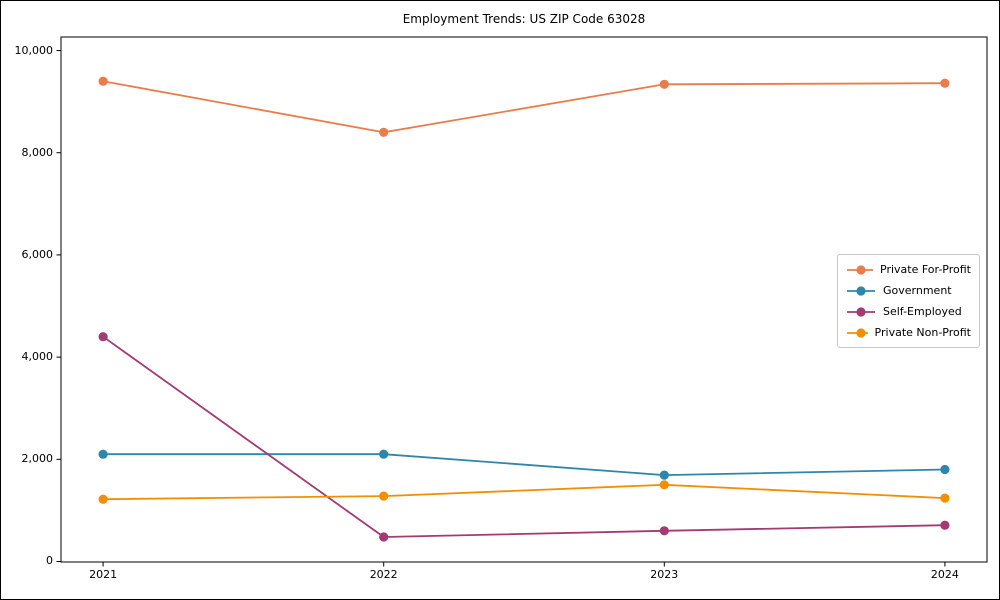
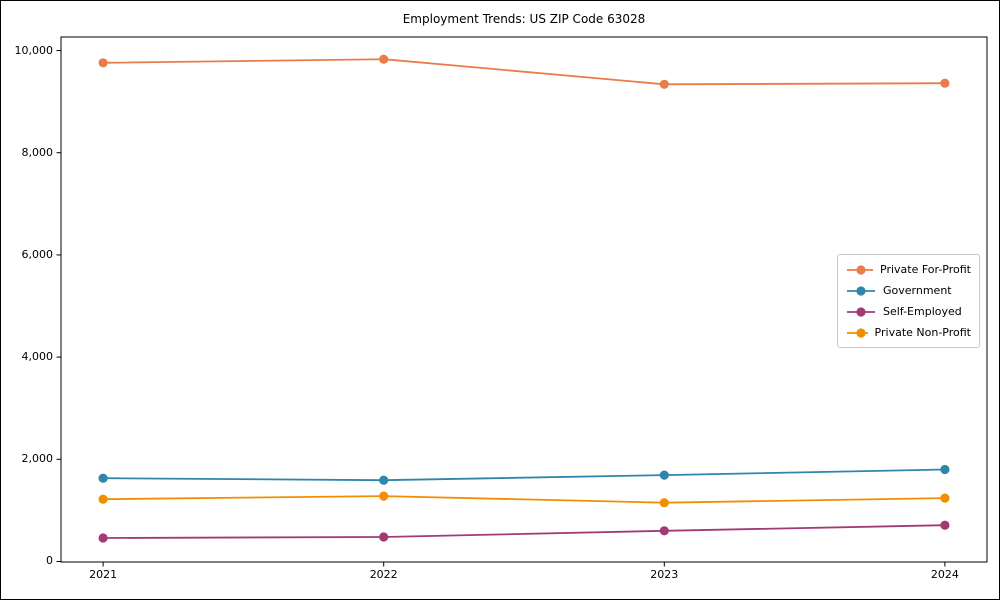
Private For-Profit/2021: 9400 -> 9800
Government/2021: 2100 -> 1600
Self-Employed/2021: 4400 -> 500
Private For-Profit/2022: 8400 -> 9800
Government/2022: 2100 -> 1600
Private Non-Profit/2023: 1500 -> 1200
